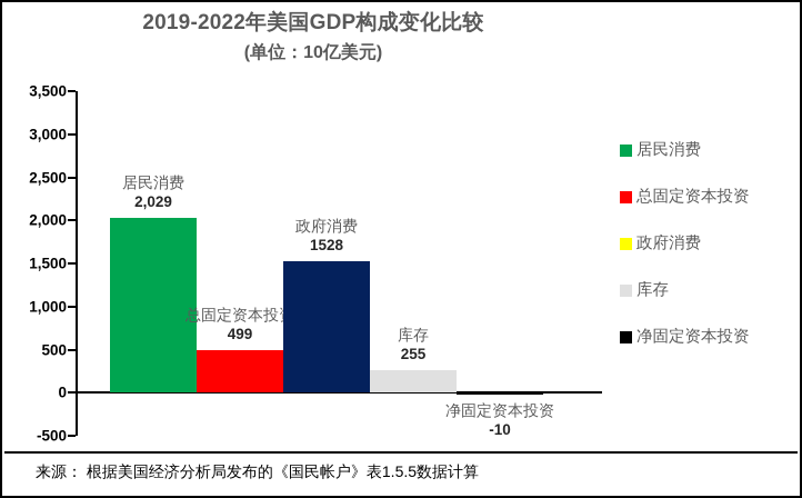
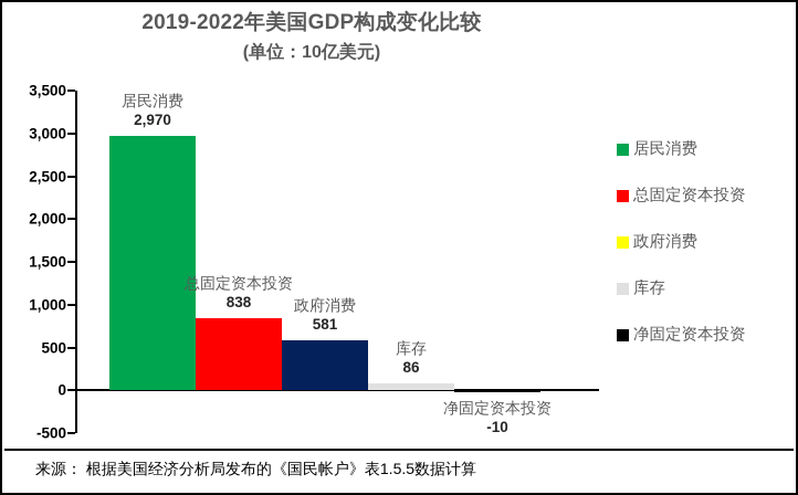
居民消费: 2,029 -> 2,970
总固定资本投资: 499 -> 838
政府消费: 1528 -> 581
库存: 255 -> 86
